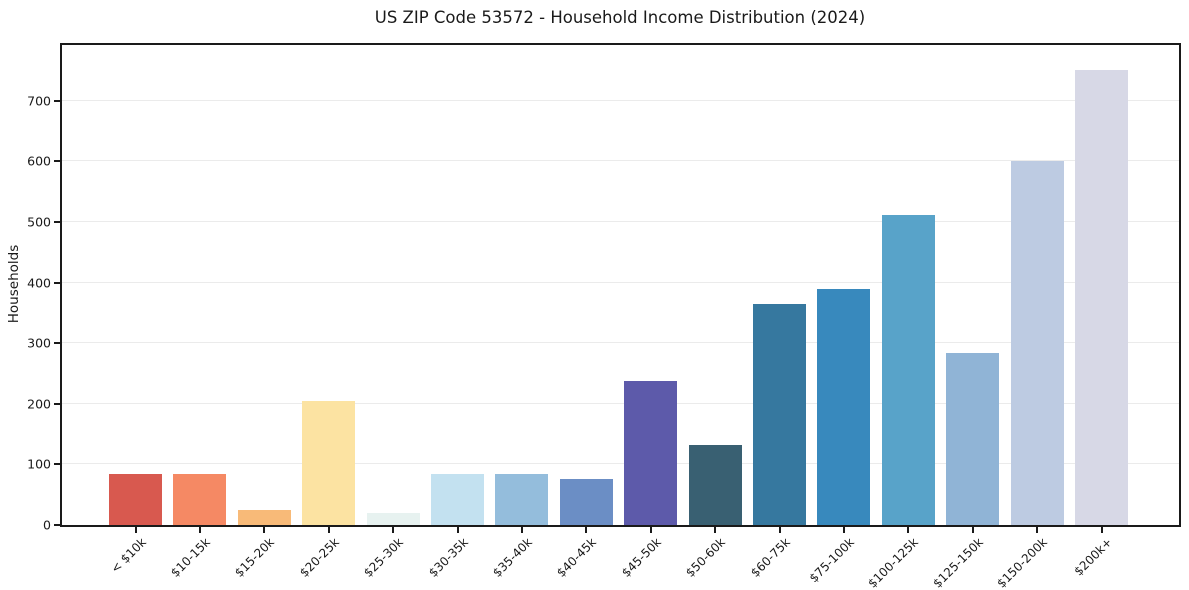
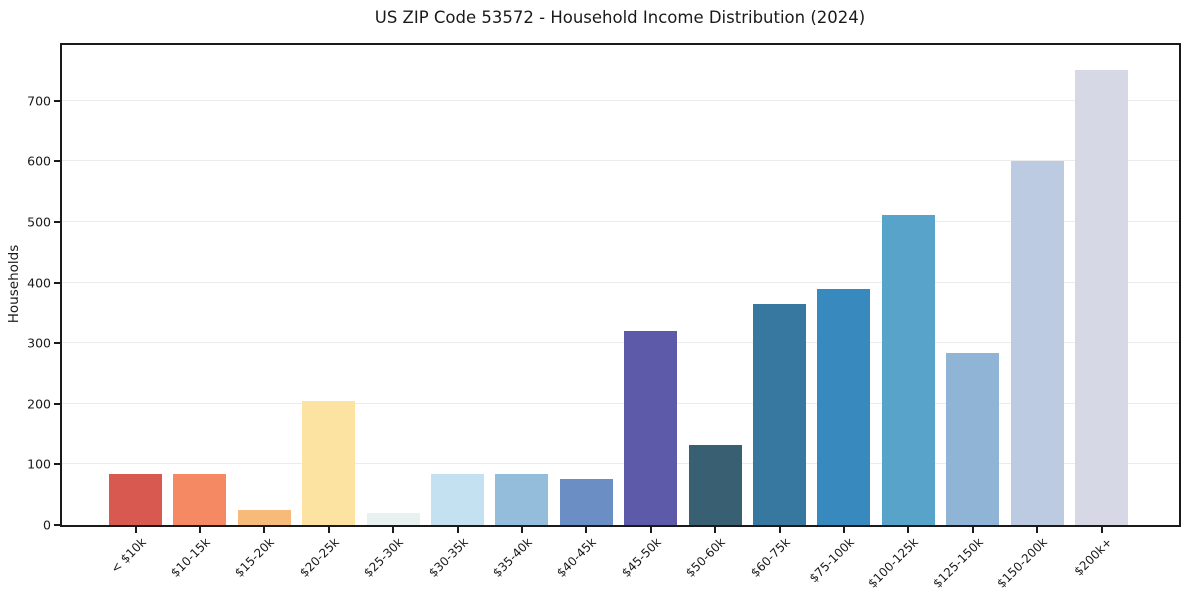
$45-50k: 240 -> 320
